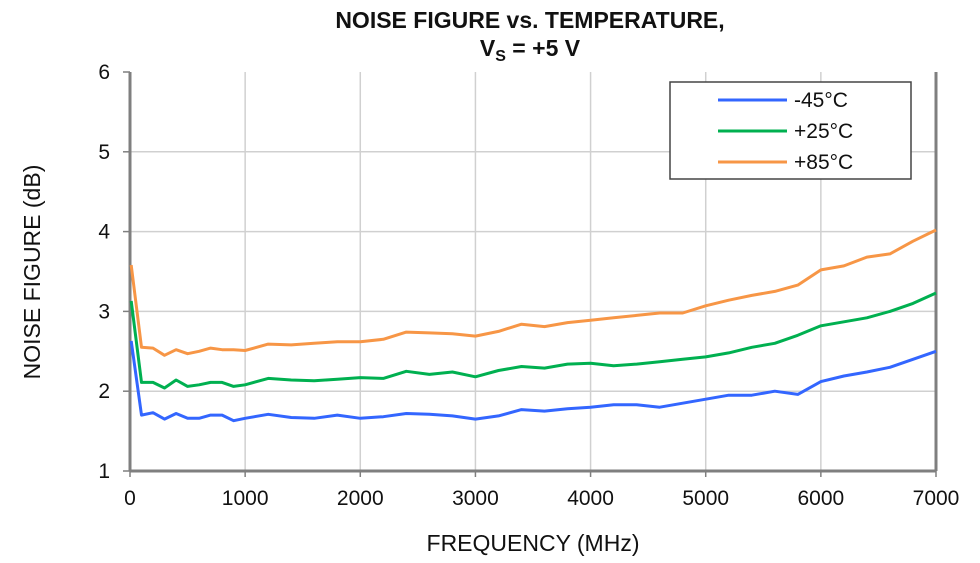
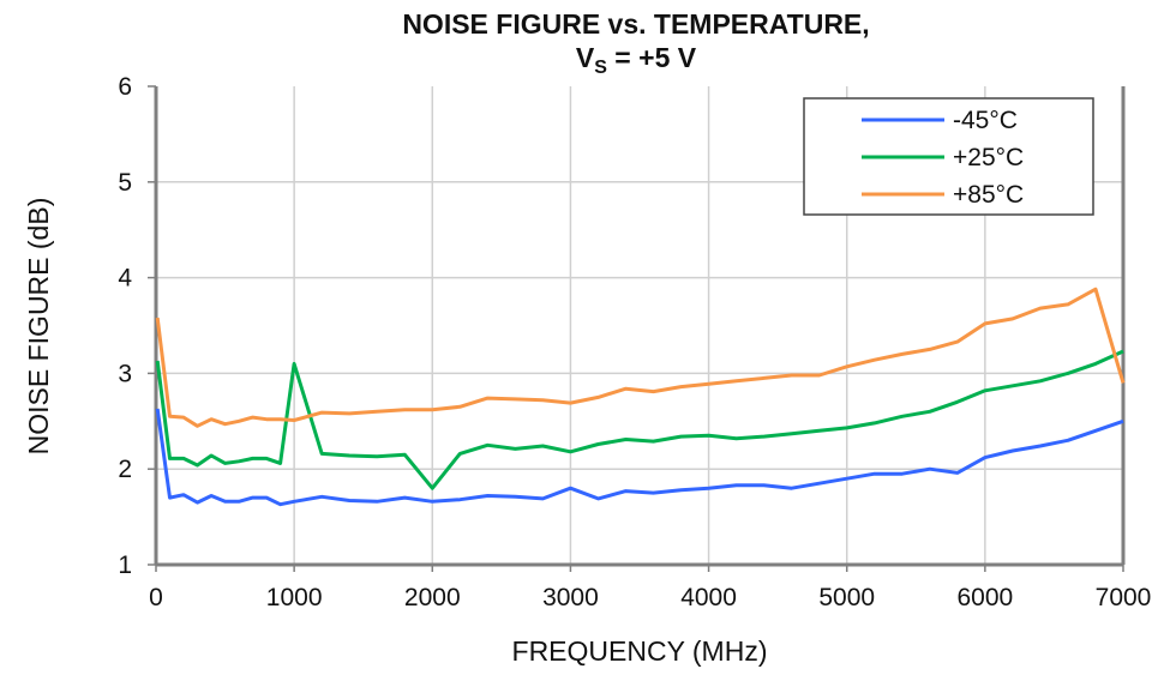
+25°C/1000: 2.1 -> 3.1
+25°C/2000: 2.2 -> 1.8
-45°C/3000: 1.6 -> 1.8
+85°C/7000: 4.0 -> 2.9
